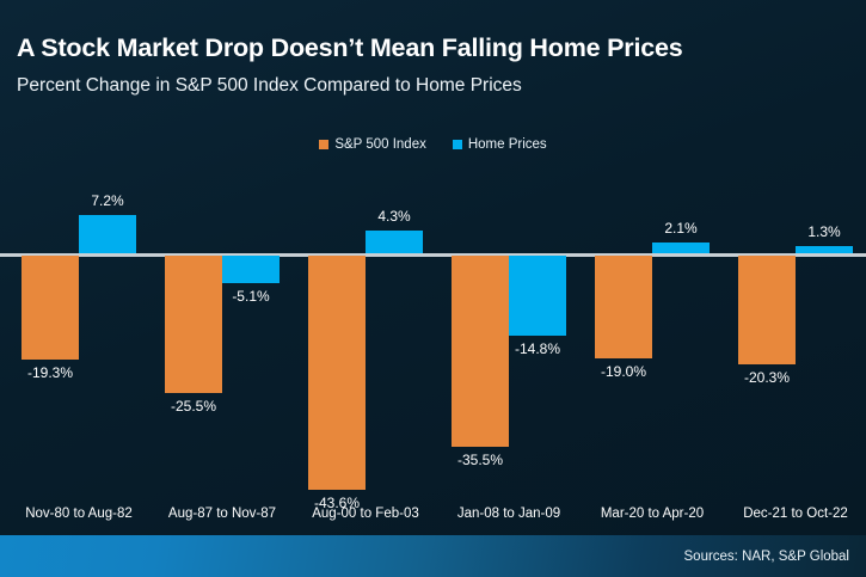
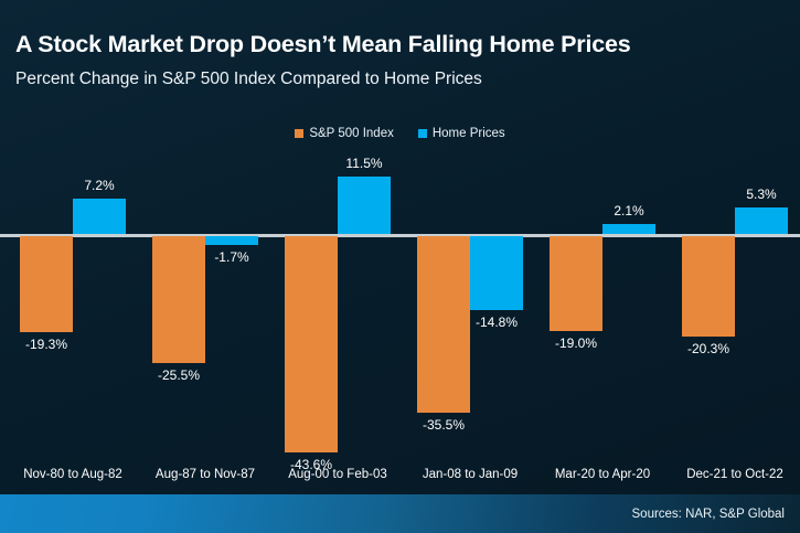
Home Prices/Aug-87 to Nov-87: -5.1% -> -1.7%
Home Prices/Aug-00 to Feb-03: 4.3% -> 11.5%
Home Prices/Dec-21 to Oct-22: 1.3% -> 5.3%
